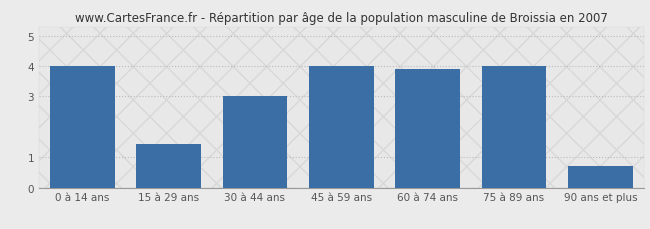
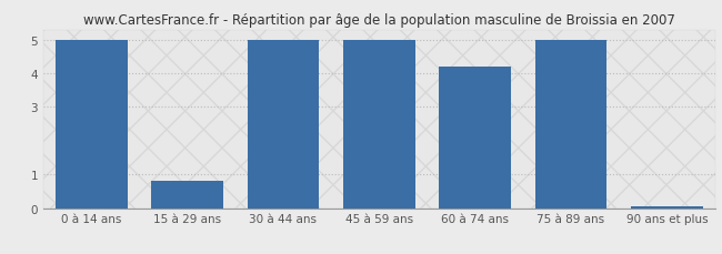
0 à 14 ans: 4.00 -> 5.00
15 à 29 ans: 1.45 -> 0.80
30 à 44 ans: 3.00 -> 5.00
45 à 59 ans: 4.00 -> 5.00
60 à 74 ans: 3.90 -> 4.20
75 à 89 ans: 4.00 -> 5.00
90 ans et plus: 0.70 -> 0.05
